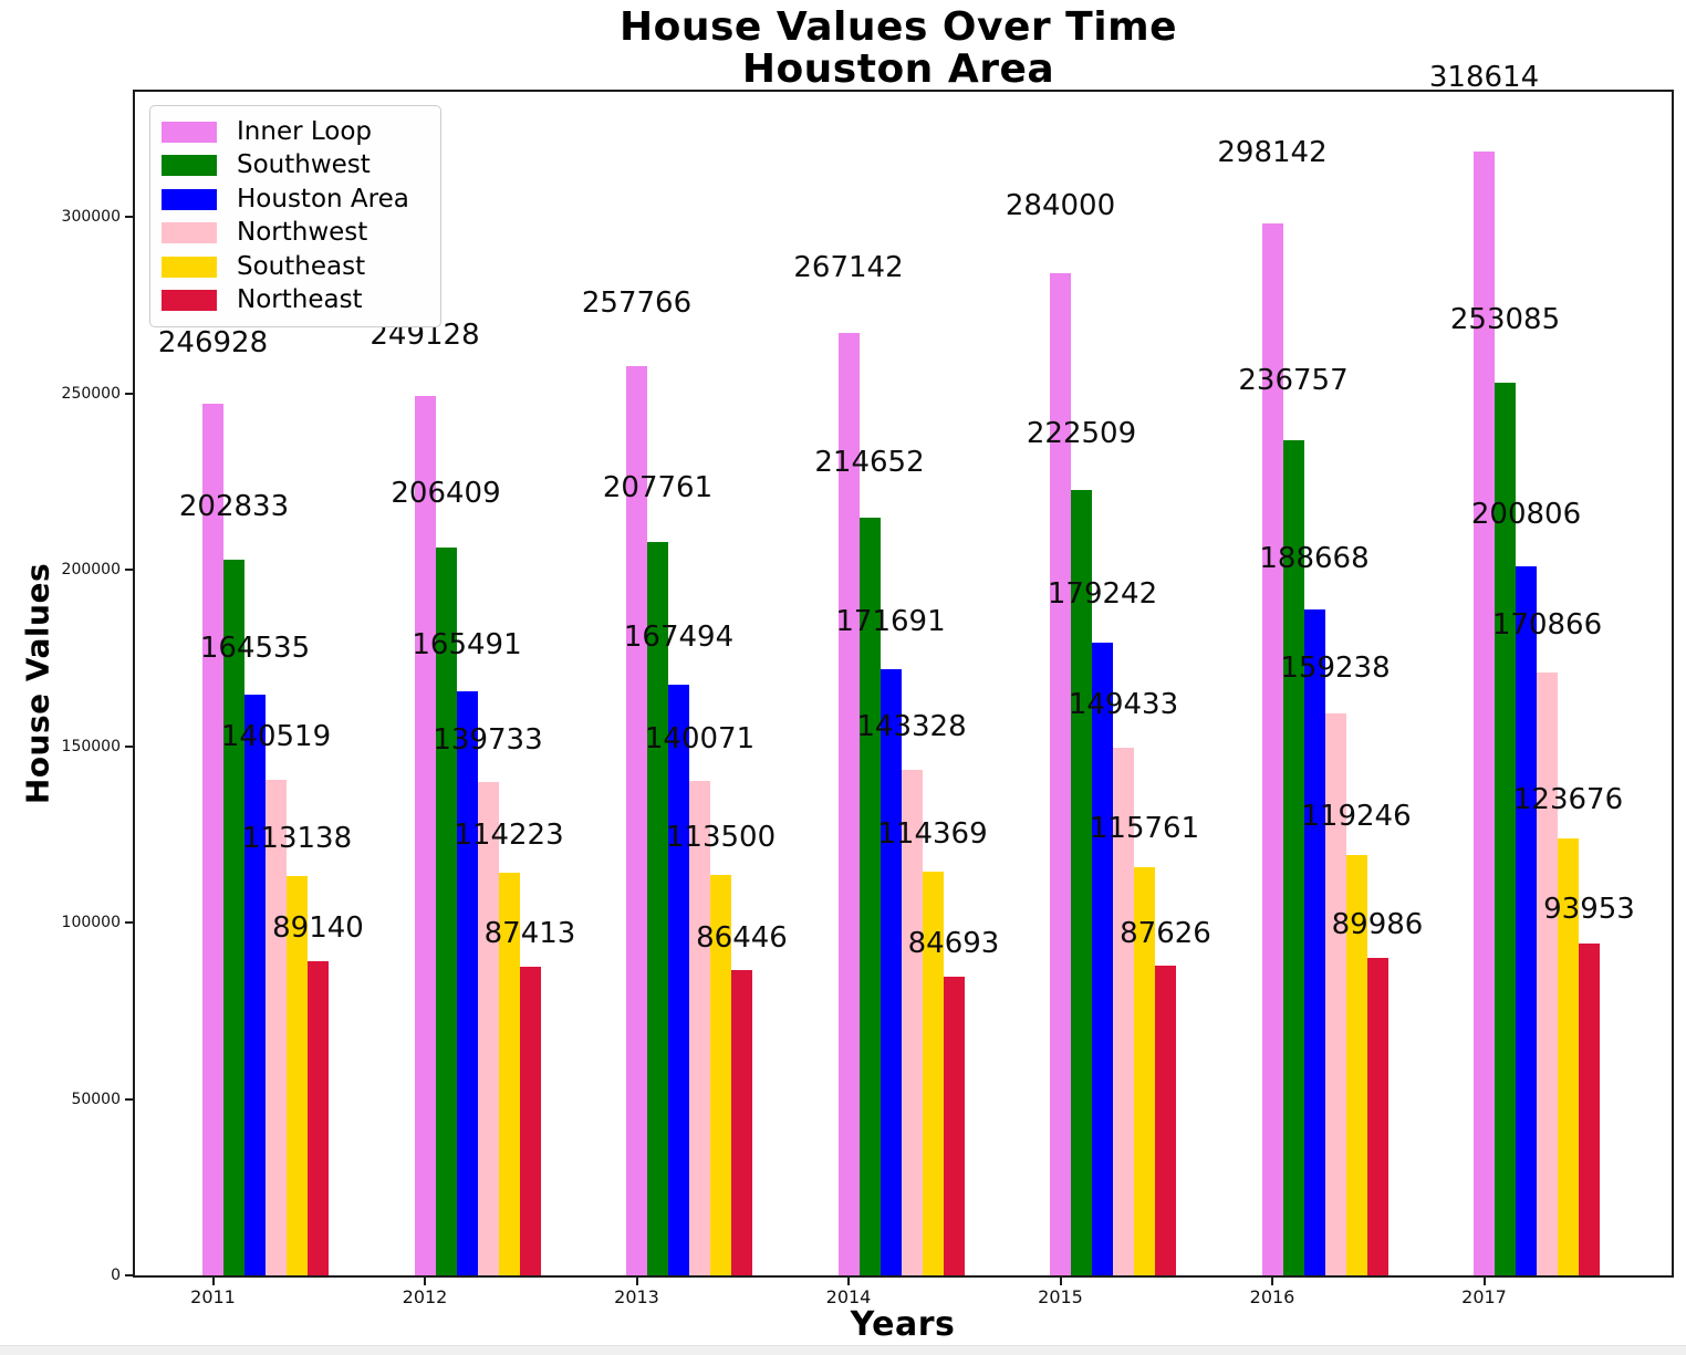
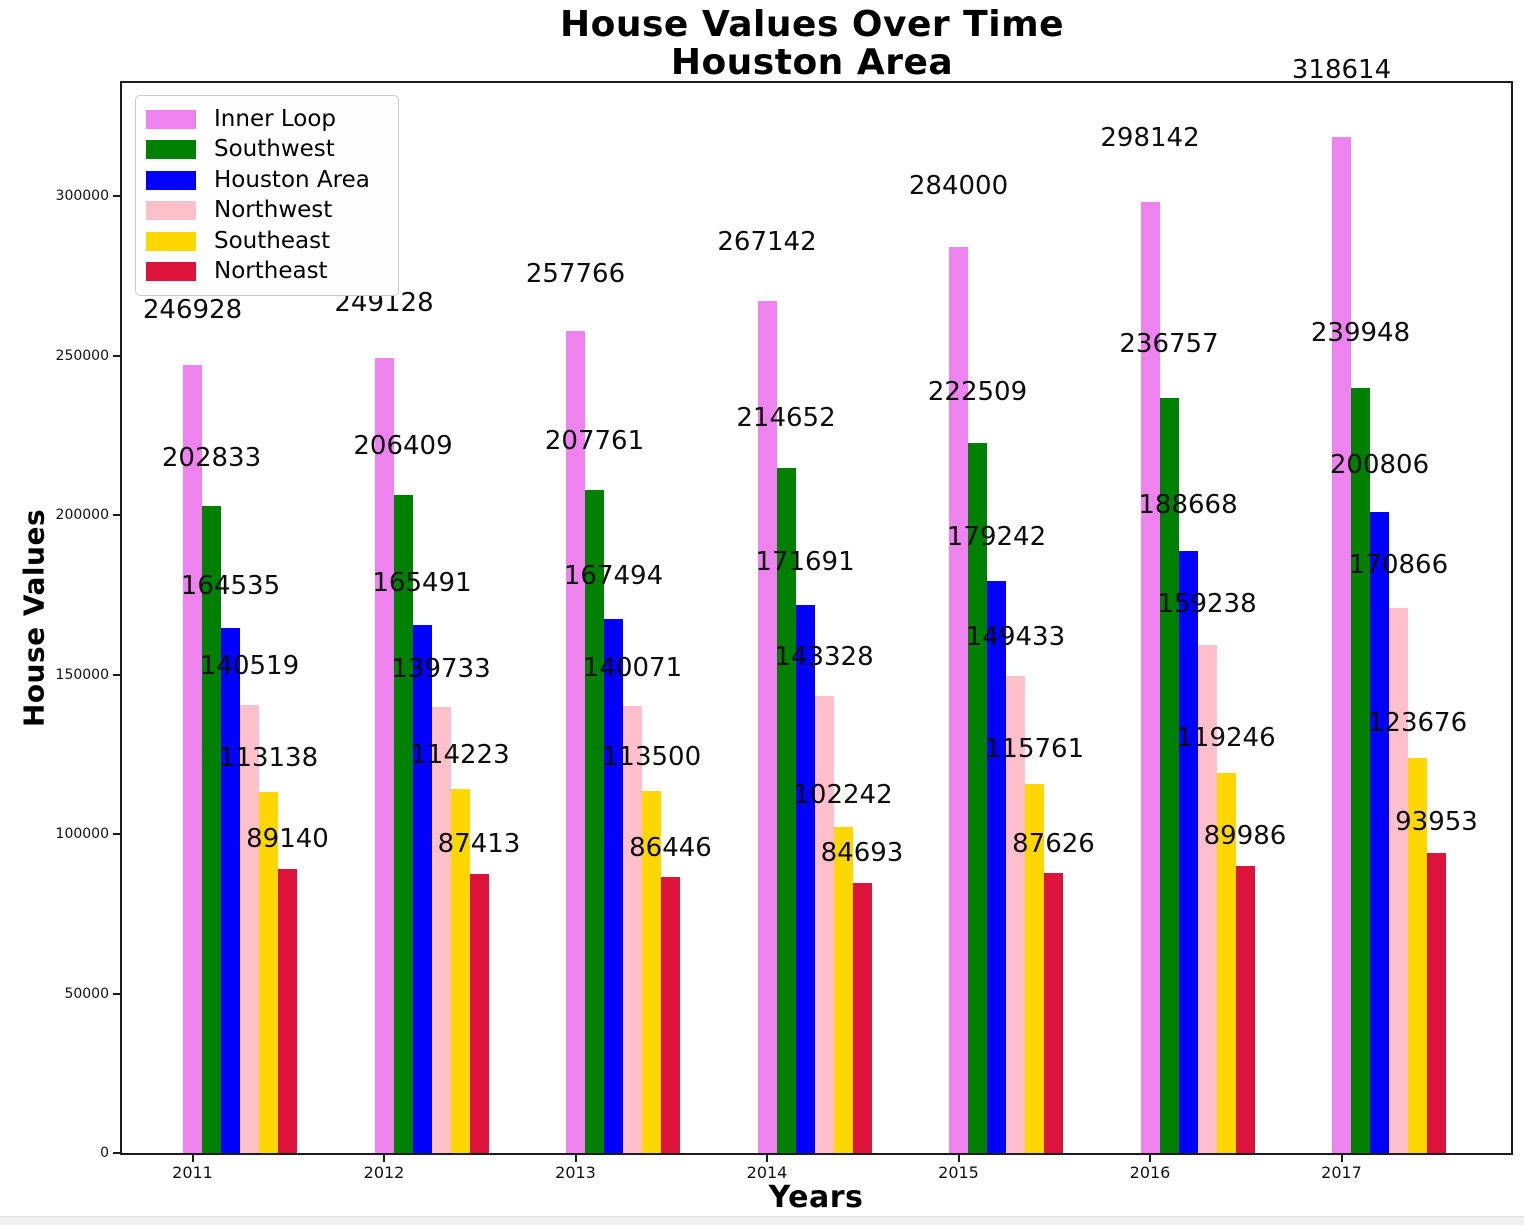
Southeast/2014: 114369 -> 102242
Southwest/2017: 253085 -> 239948
